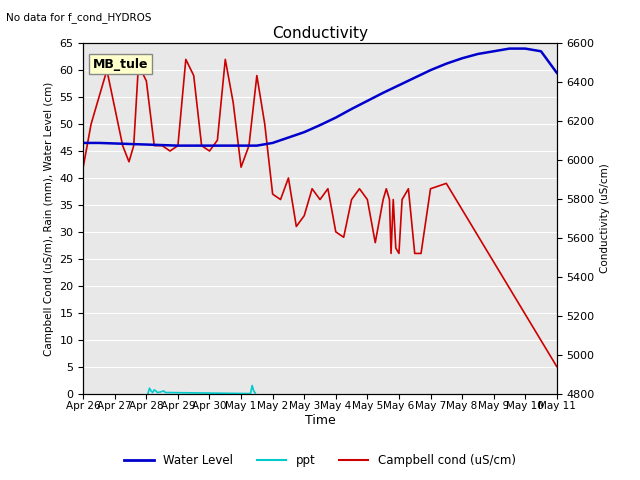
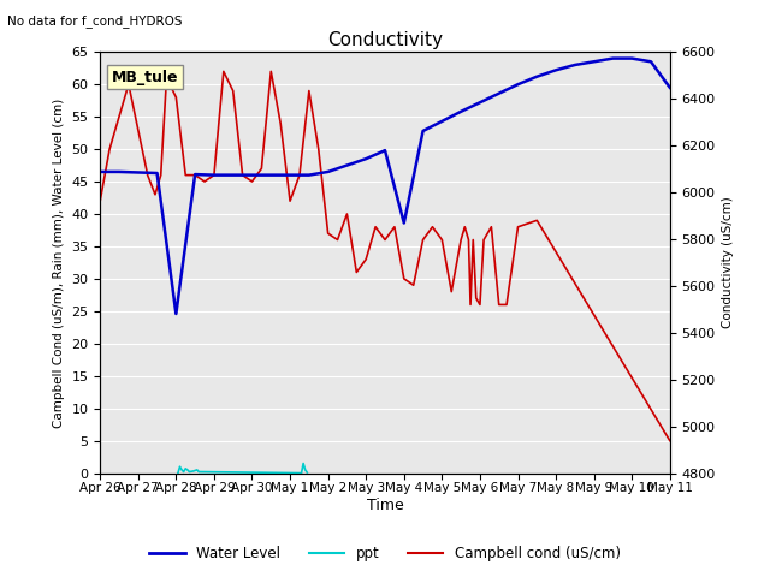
Water Level/Apr 28: 46.2 -> 24.6
Water Level/May 4: 51.2 -> 38.6
